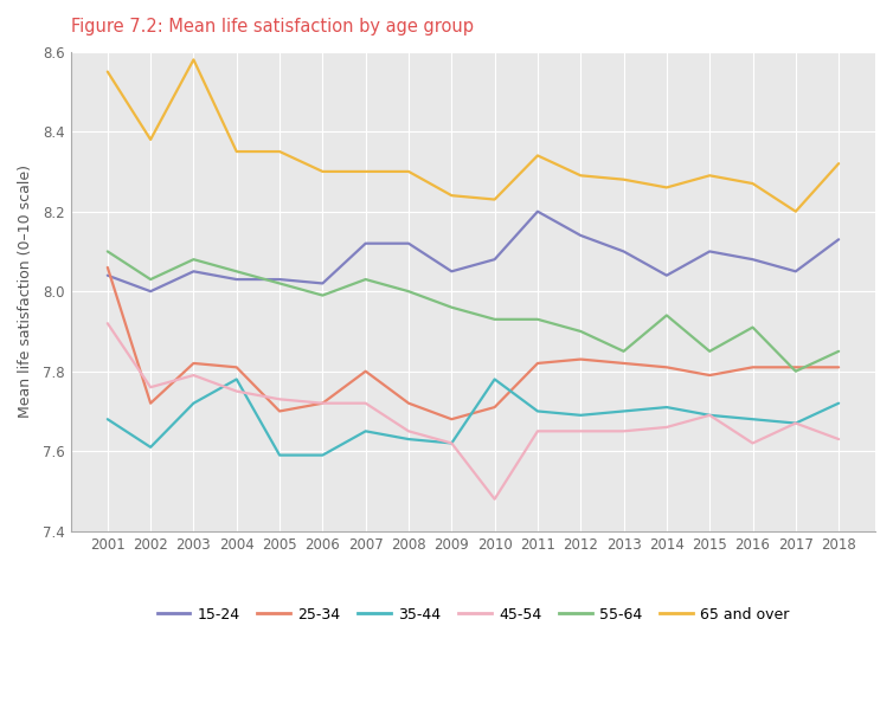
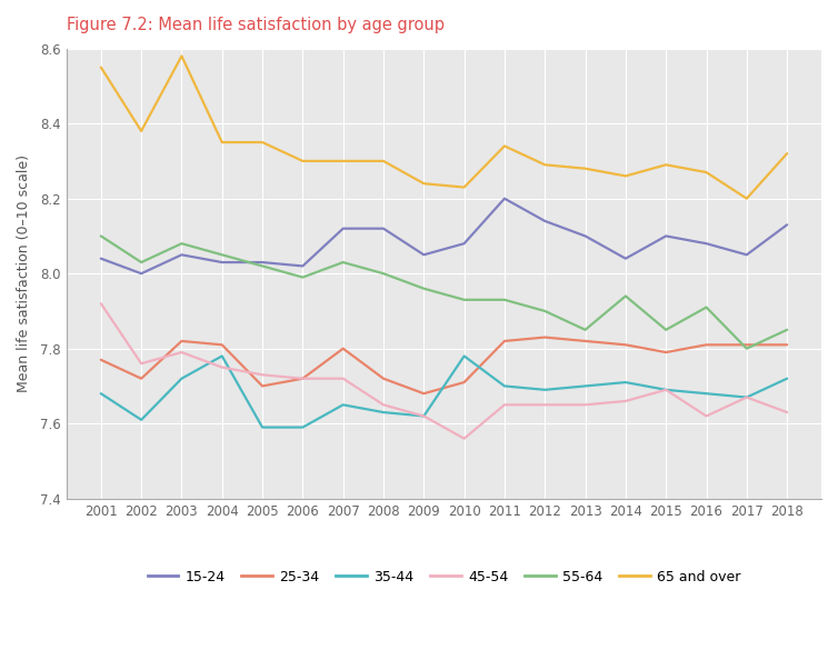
25-34/2001: 8.06 -> 7.77
45-54/2010: 7.48 -> 7.56
